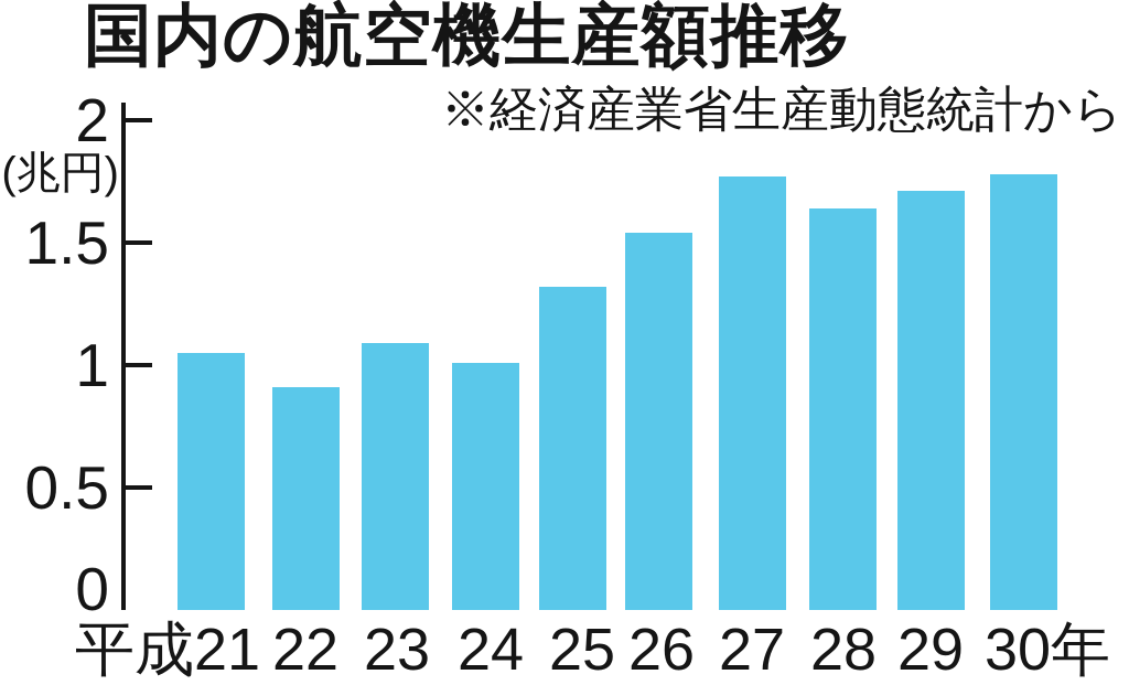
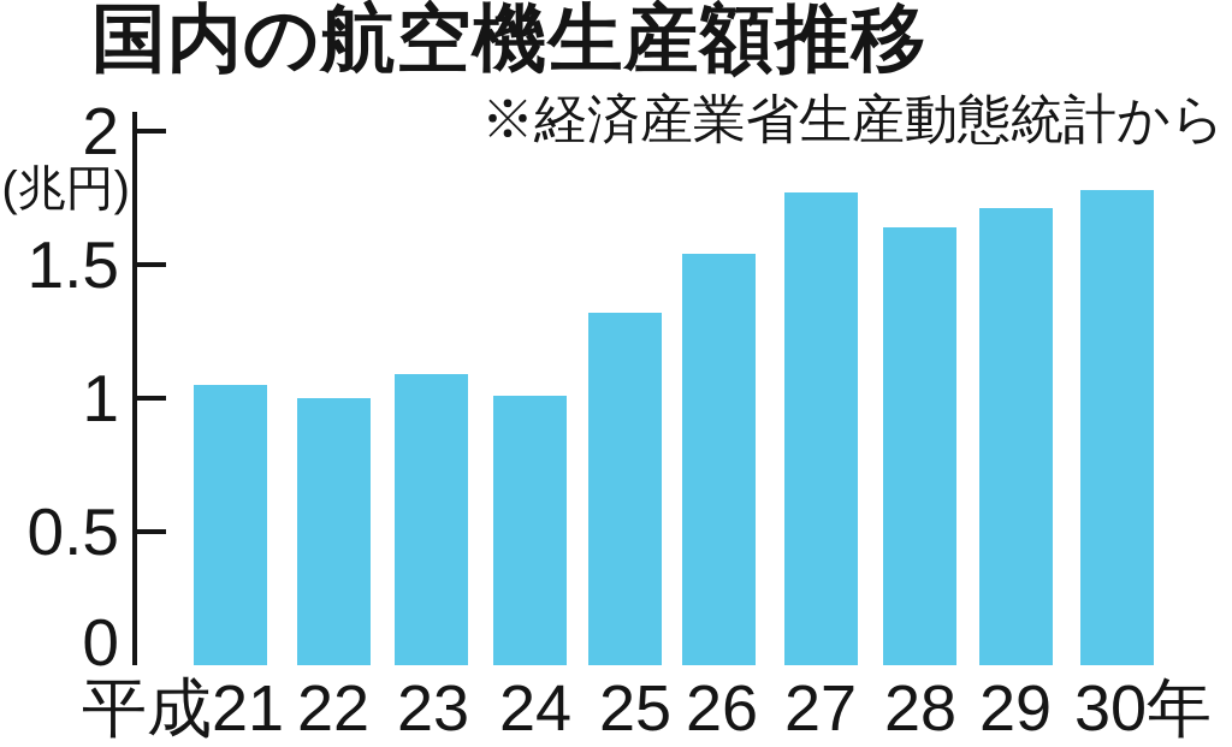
22: 0.91 -> 1.00
